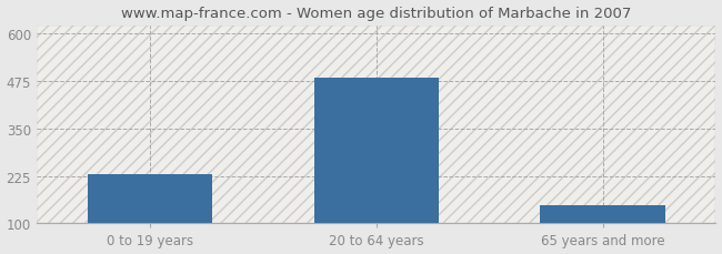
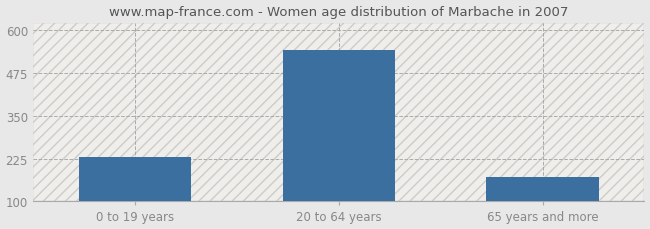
20 to 64 years: 484 -> 540
65 years and more: 148 -> 170
